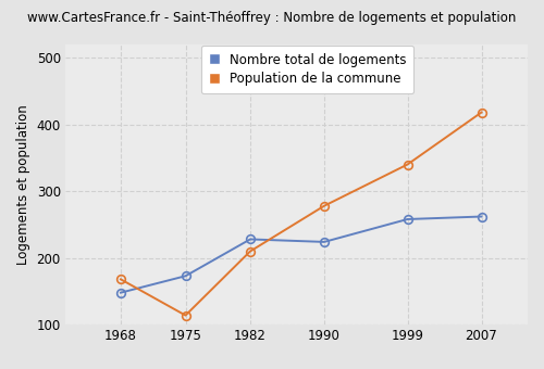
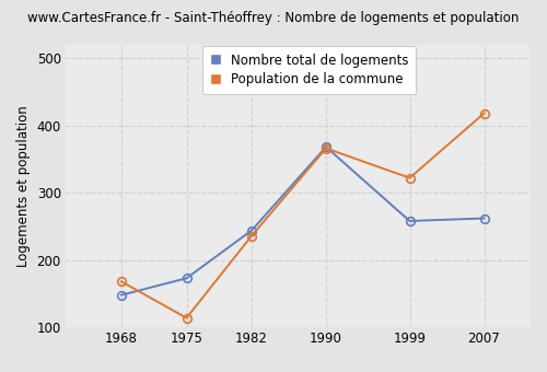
Nombre total de logements/1982: 228 -> 244
Population de la commune/1982: 210 -> 236
Nombre total de logements/1990: 224 -> 368
Population de la commune/1990: 278 -> 366
Population de la commune/1999: 340 -> 322
